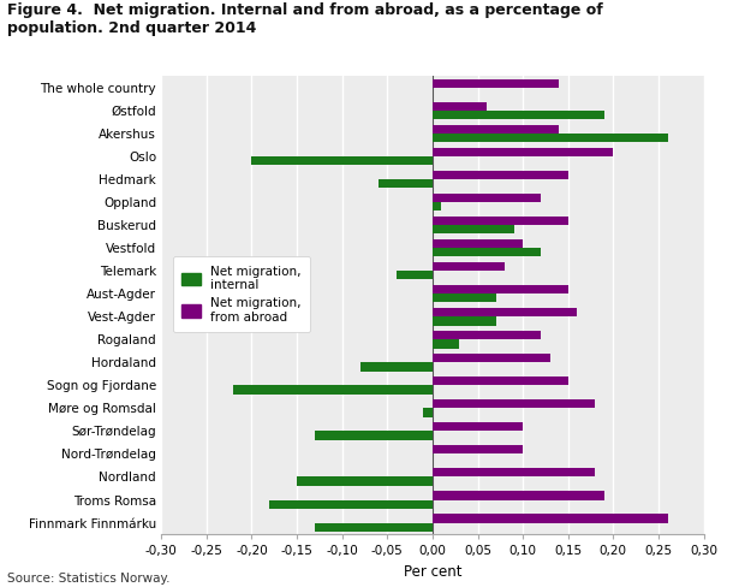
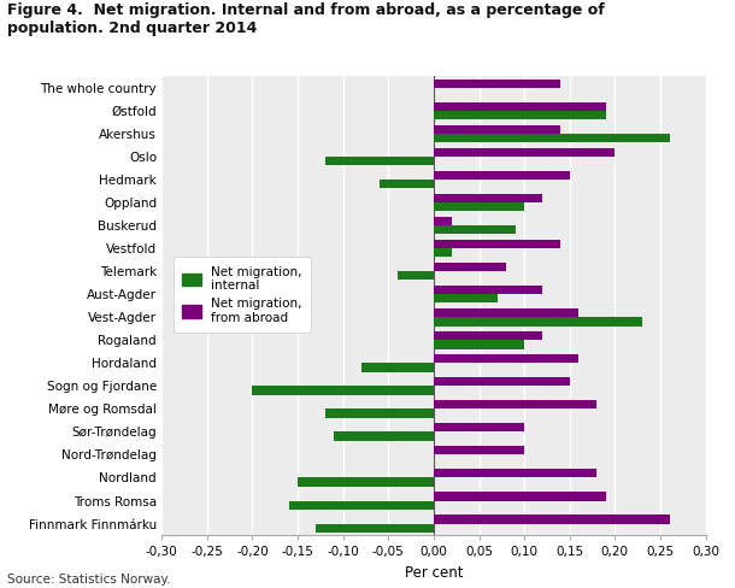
Net migration, from abroad/Østfold: 0,06 -> 0,19
Net migration, internal/Oslo: -0,20 -> -0,12
Net migration, internal/Oppland: 0,01 -> 0,10
Net migration, from abroad/Buskerud: 0,15 -> 0,02
Net migration, from abroad/Vestfold: 0,10 -> 0,14
Net migration, internal/Vestfold: 0,12 -> 0,02
Net migration, from abroad/Aust-Agder: 0,15 -> 0,12
Net migration, internal/Vest-Agder: 0,07 -> 0,23
Net migration, internal/Rogaland: 0,03 -> 0,10
Net migration, from abroad/Hordaland: 0,13 -> 0,16
Net migration, internal/Sogn og Fjordane: -0,22 -> -0,20
Net migration, internal/Møre og Romsdal: -0,01 -> -0,12
Net migration, internal/Sør-Trøndelag: -0,13 -> -0,11
Net migration, internal/Troms Romsa: -0,18 -> -0,16
